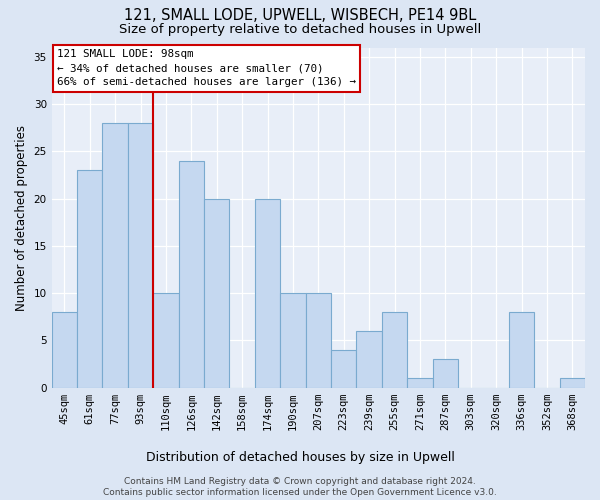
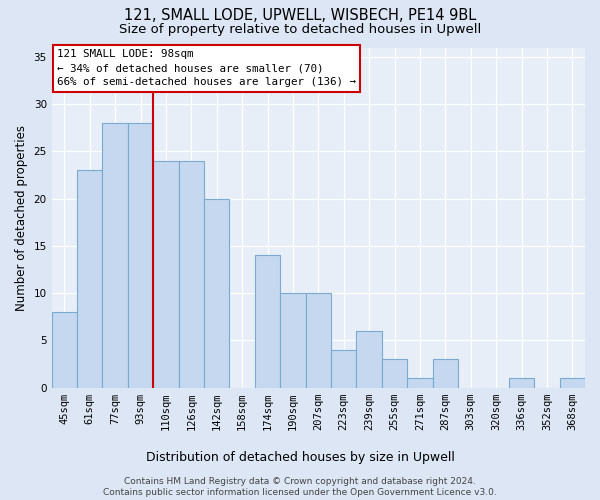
110sqm: 10 -> 24
174sqm: 20 -> 14
255sqm: 8 -> 3
336sqm: 8 -> 1
